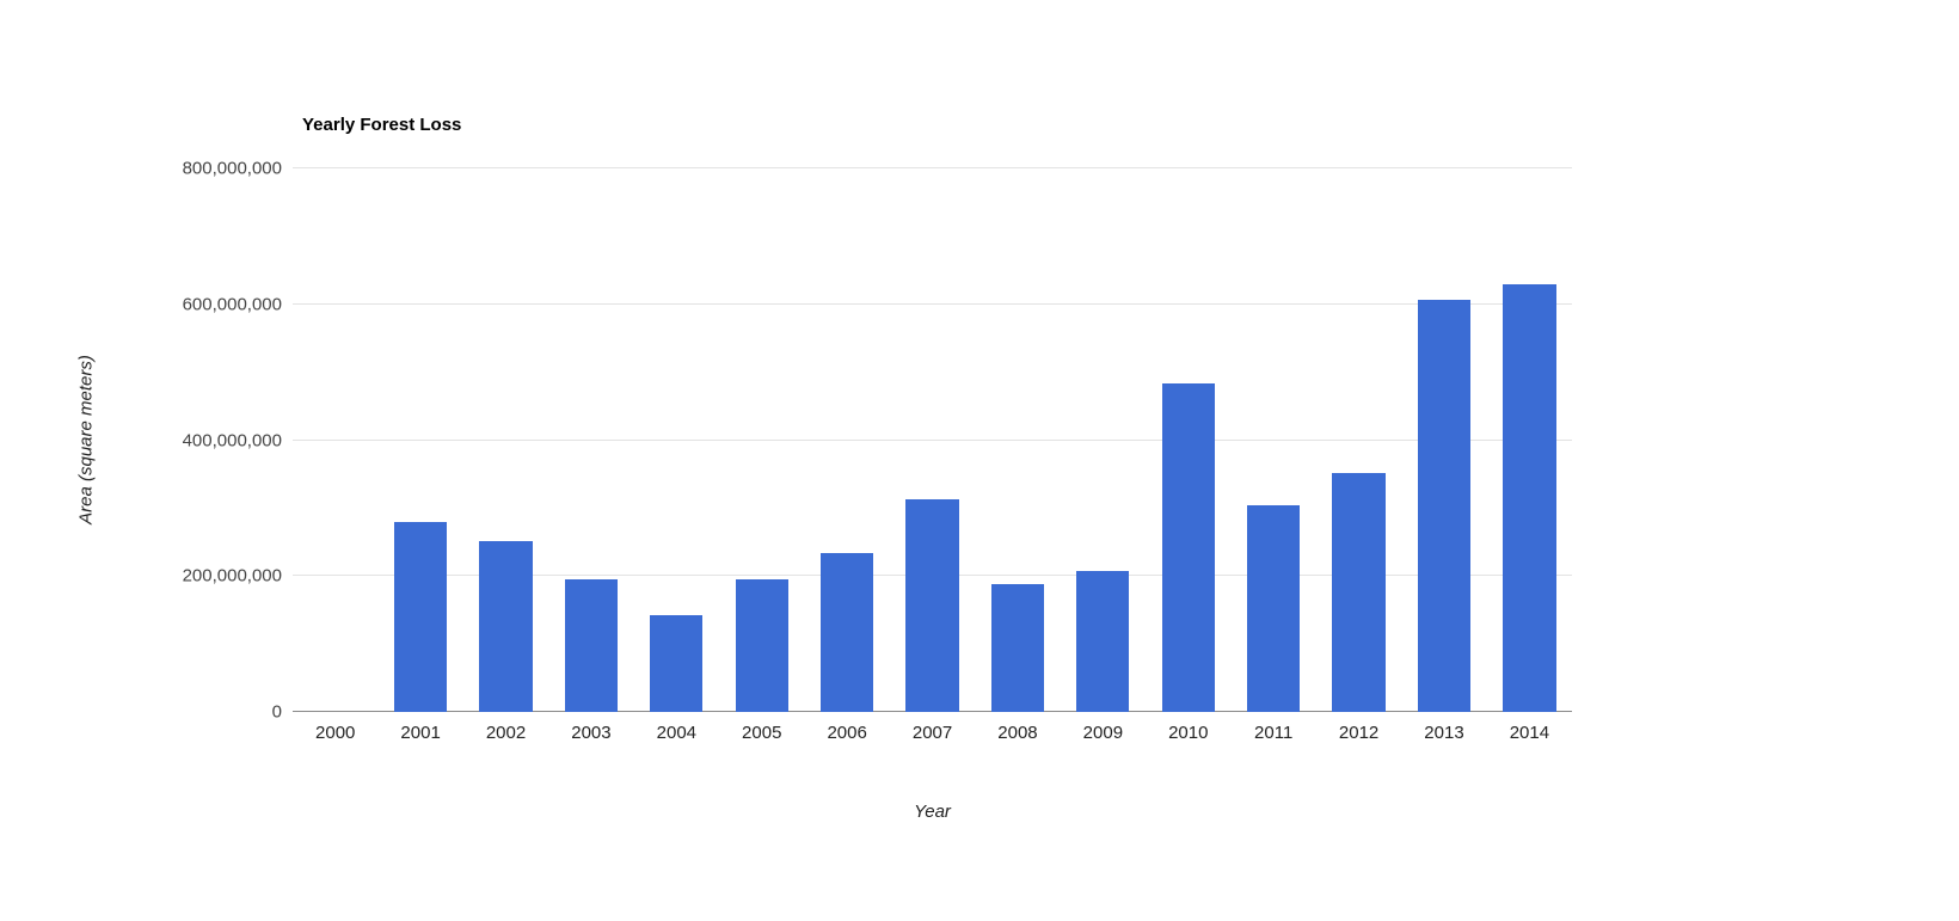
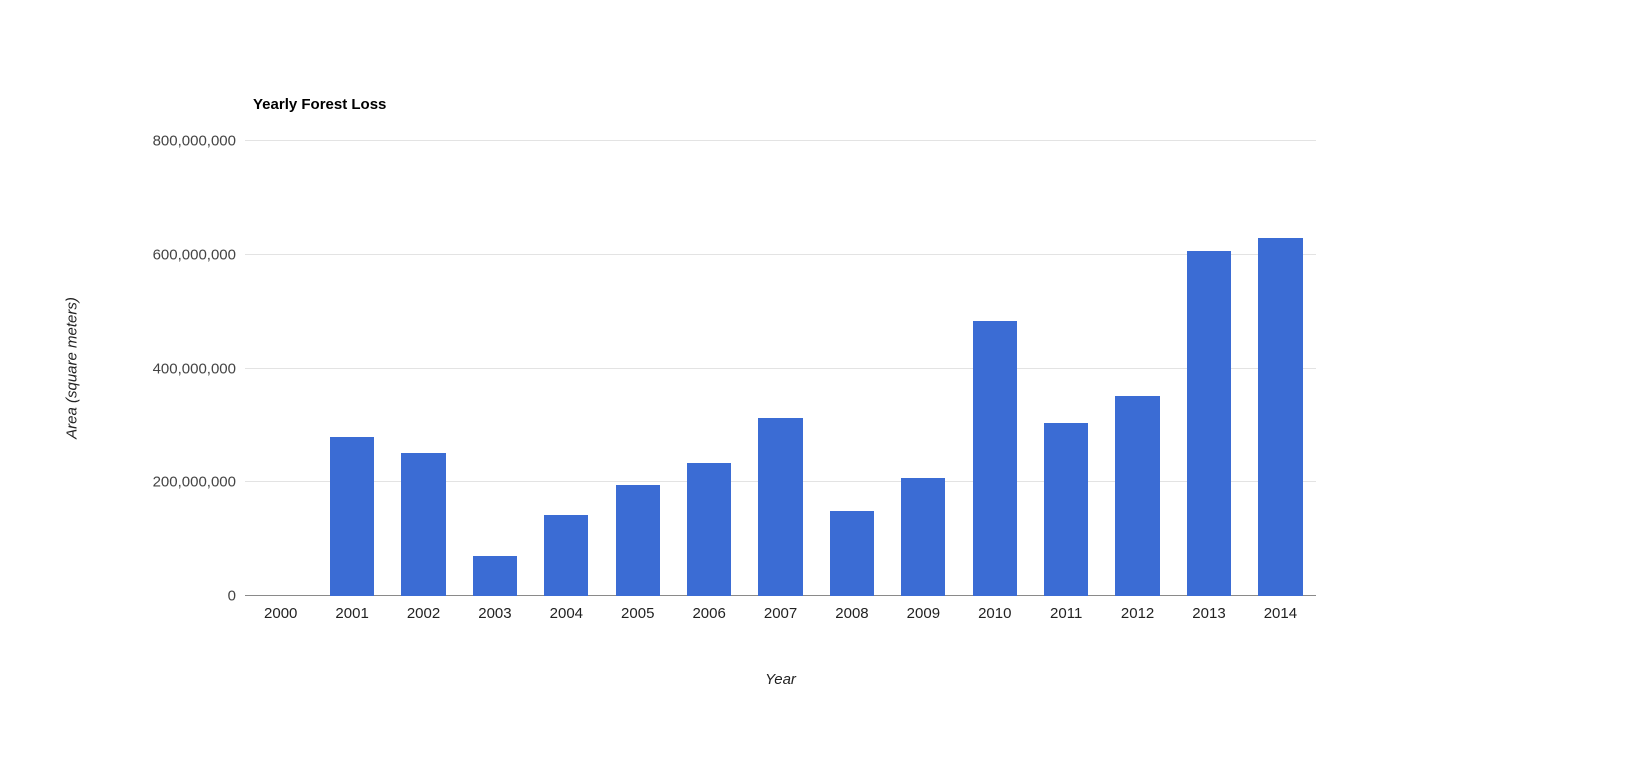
2003: 200000000 -> 70000000
2008: 190000000 -> 150000000
